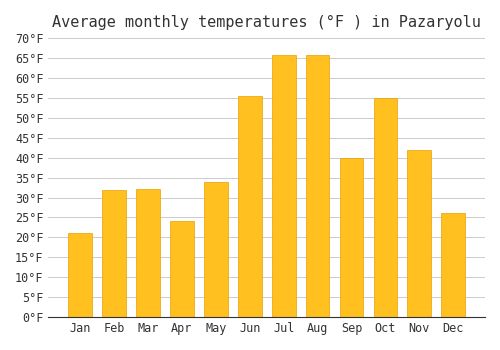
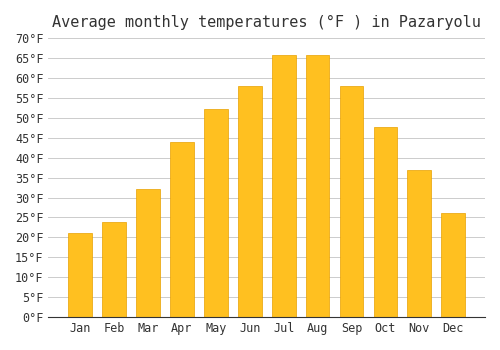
Feb: 32.0°F -> 23.9°F
Apr: 24.0°F -> 43.9°F
May: 34.0°F -> 52.2°F
Jun: 55.5°F -> 58.1°F
Sep: 40.0°F -> 58.1°F
Oct: 55.0°F -> 47.8°F
Nov: 42.0°F -> 36.9°F
